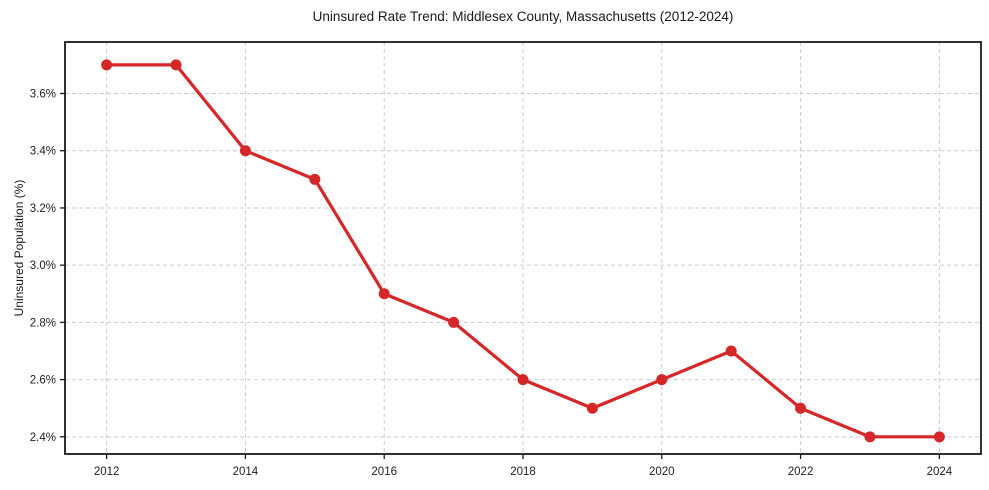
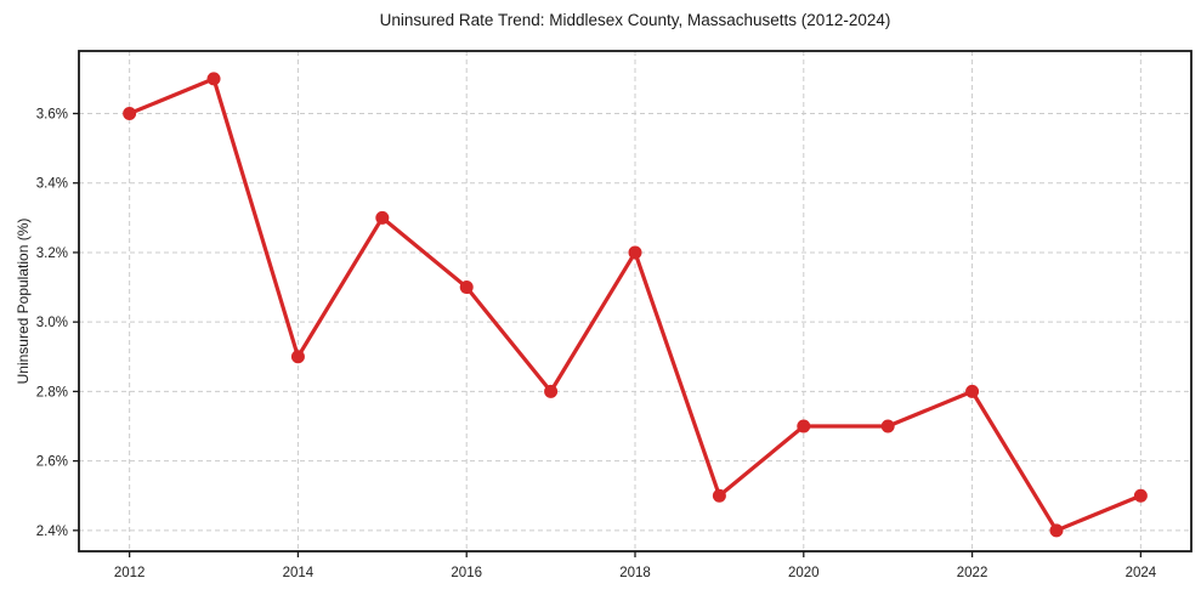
2012: 3.7% -> 3.6%
2014: 3.4% -> 2.9%
2016: 2.9% -> 3.1%
2018: 2.6% -> 3.2%
2020: 2.6% -> 2.7%
2022: 2.5% -> 2.8%
2024: 2.4% -> 2.5%
